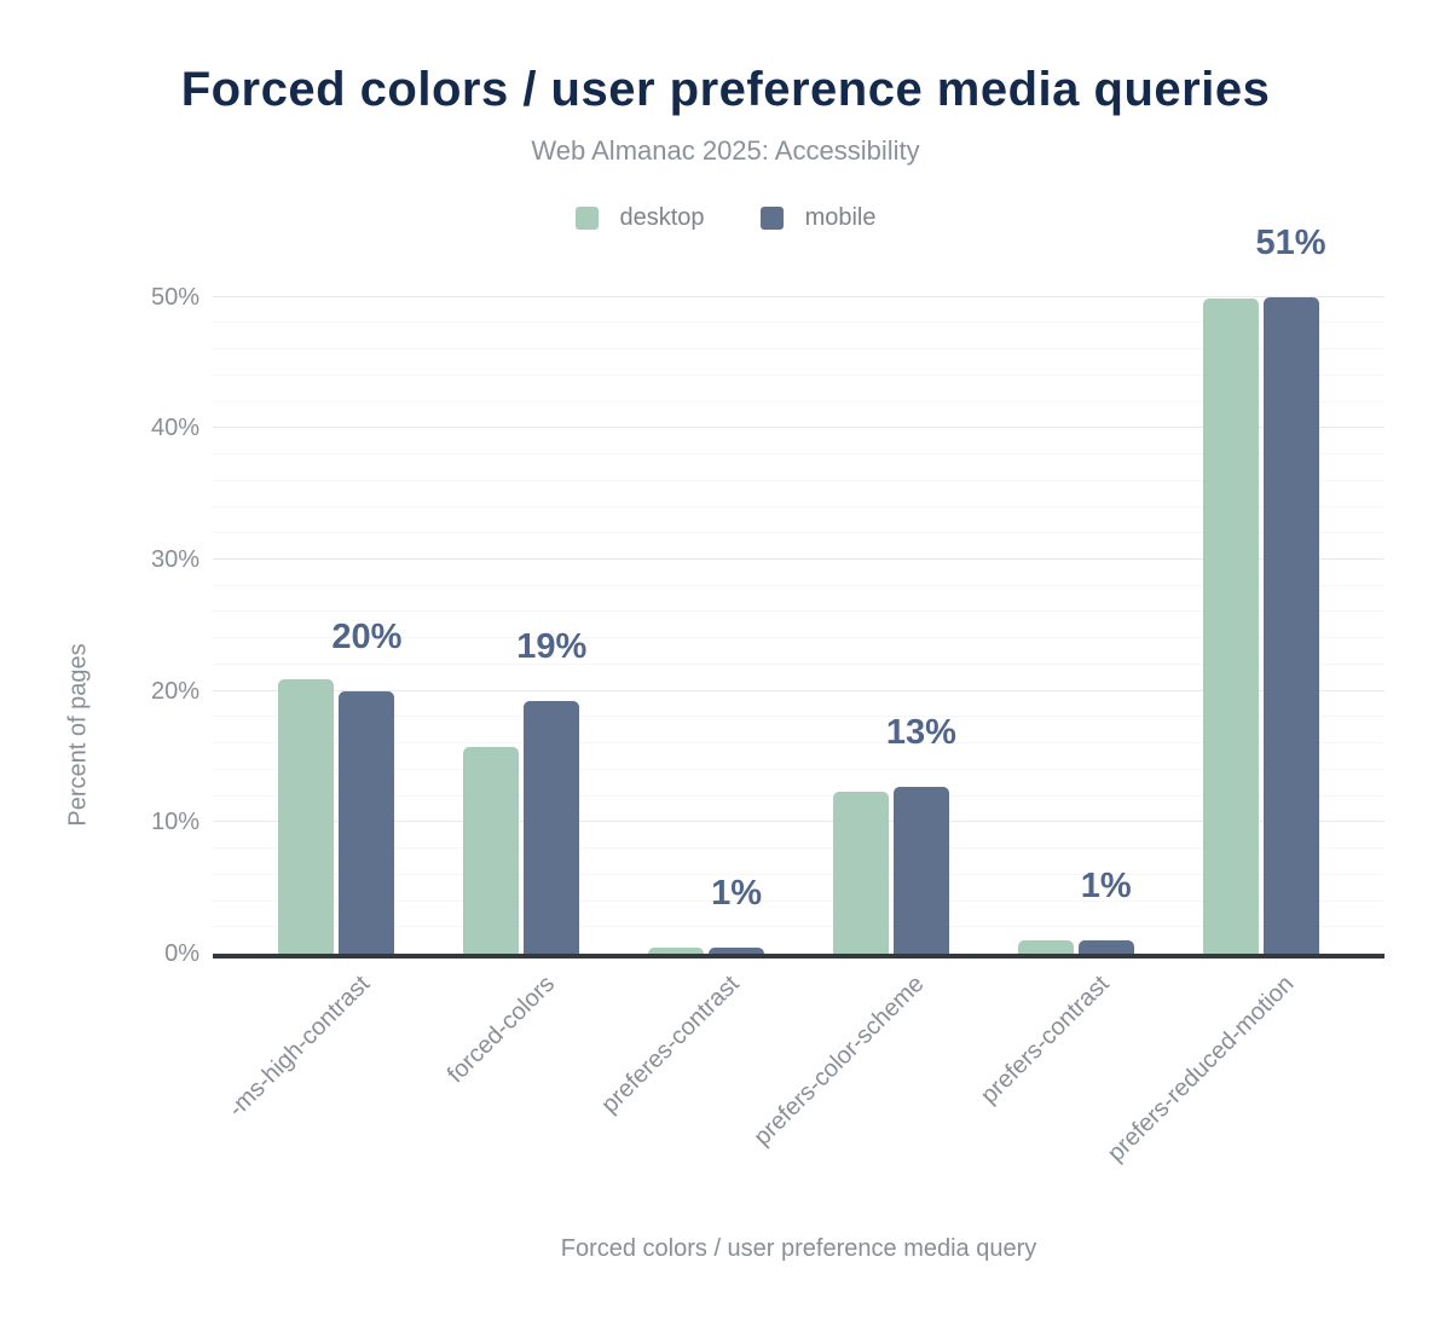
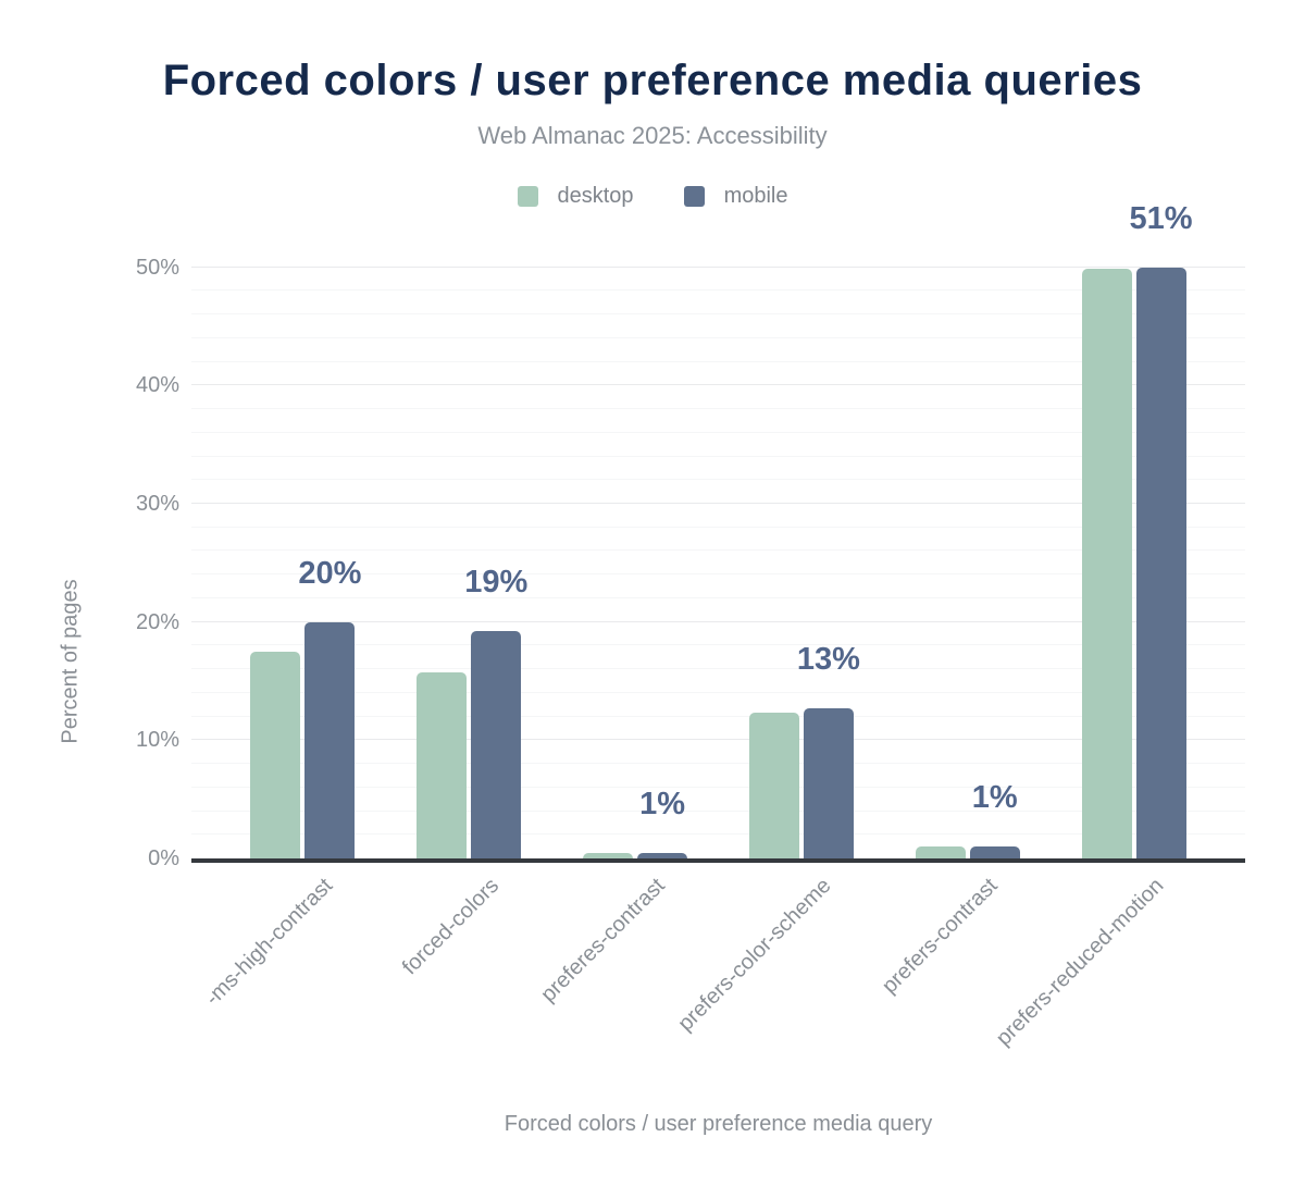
desktop/-ms-high-contrast: 20.9% -> 17.5%
